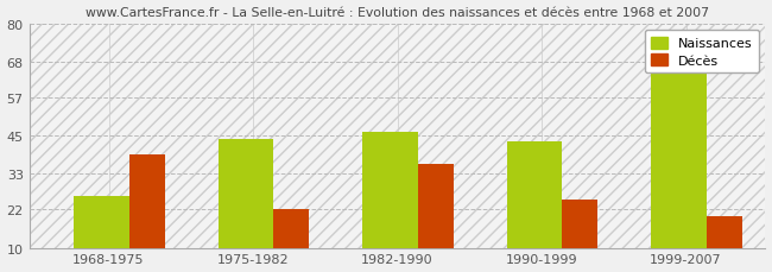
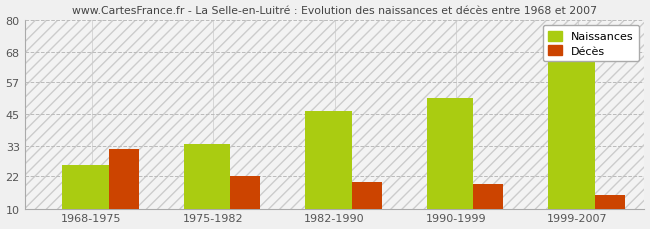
Décès/1968-1975: 39 -> 32
Naissances/1975-1982: 44 -> 34
Décès/1982-1990: 36 -> 20
Naissances/1990-1999: 43 -> 51
Décès/1990-1999: 25 -> 19
Décès/1999-2007: 20 -> 15
